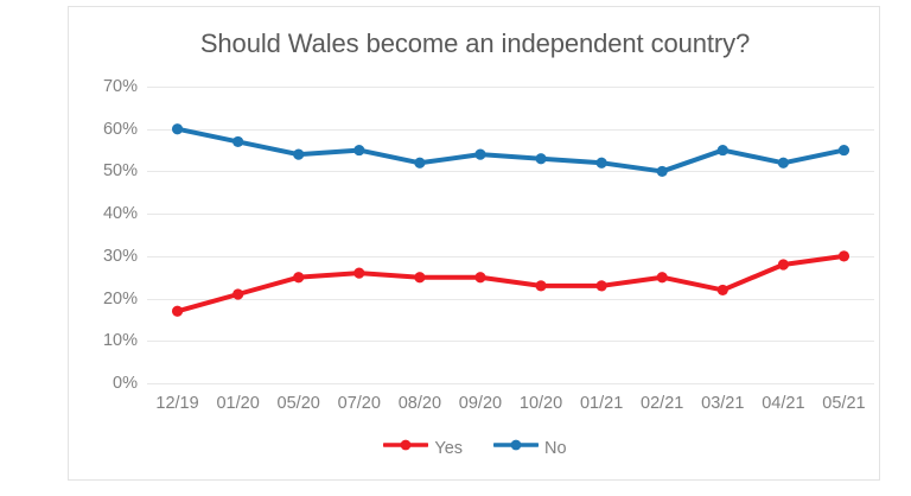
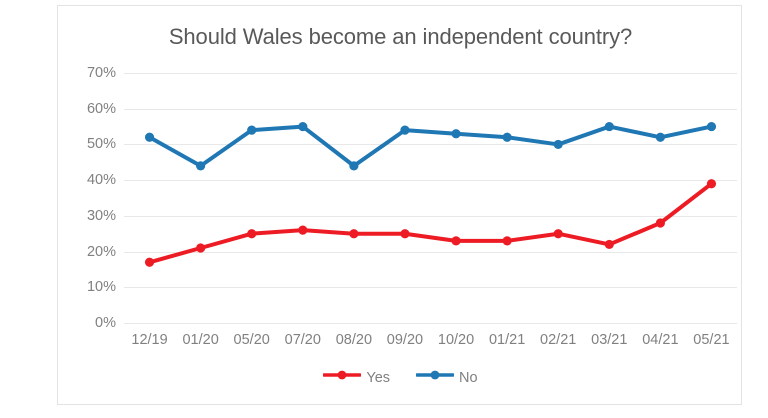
No/12/19: 60% -> 52%
No/01/20: 57% -> 44%
No/08/20: 52% -> 44%
Yes/05/21: 30% -> 39%
